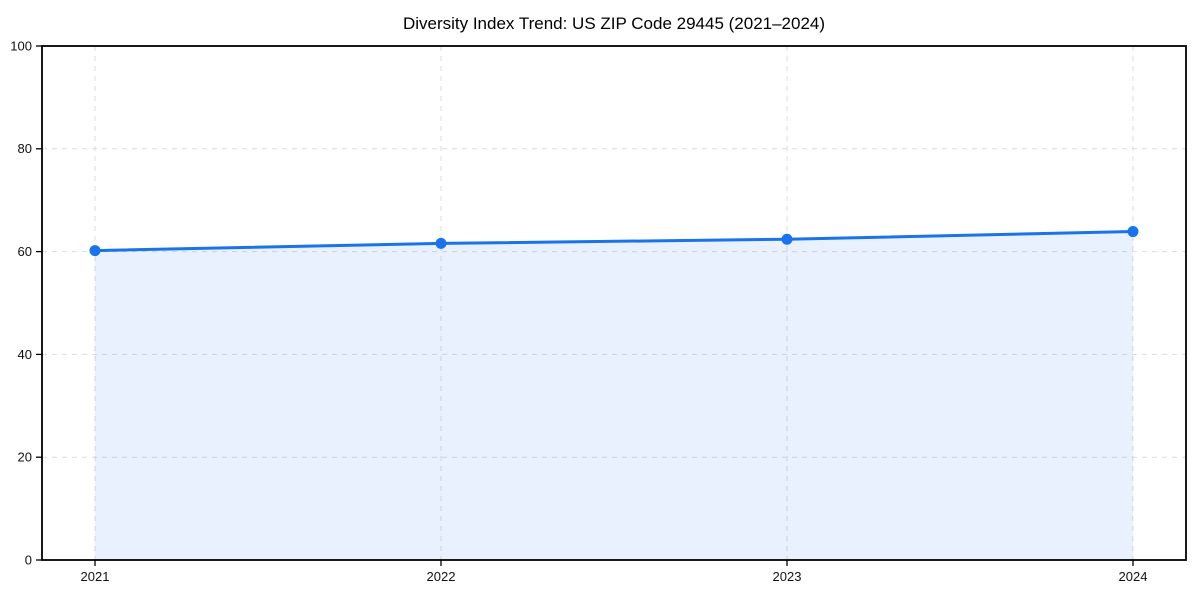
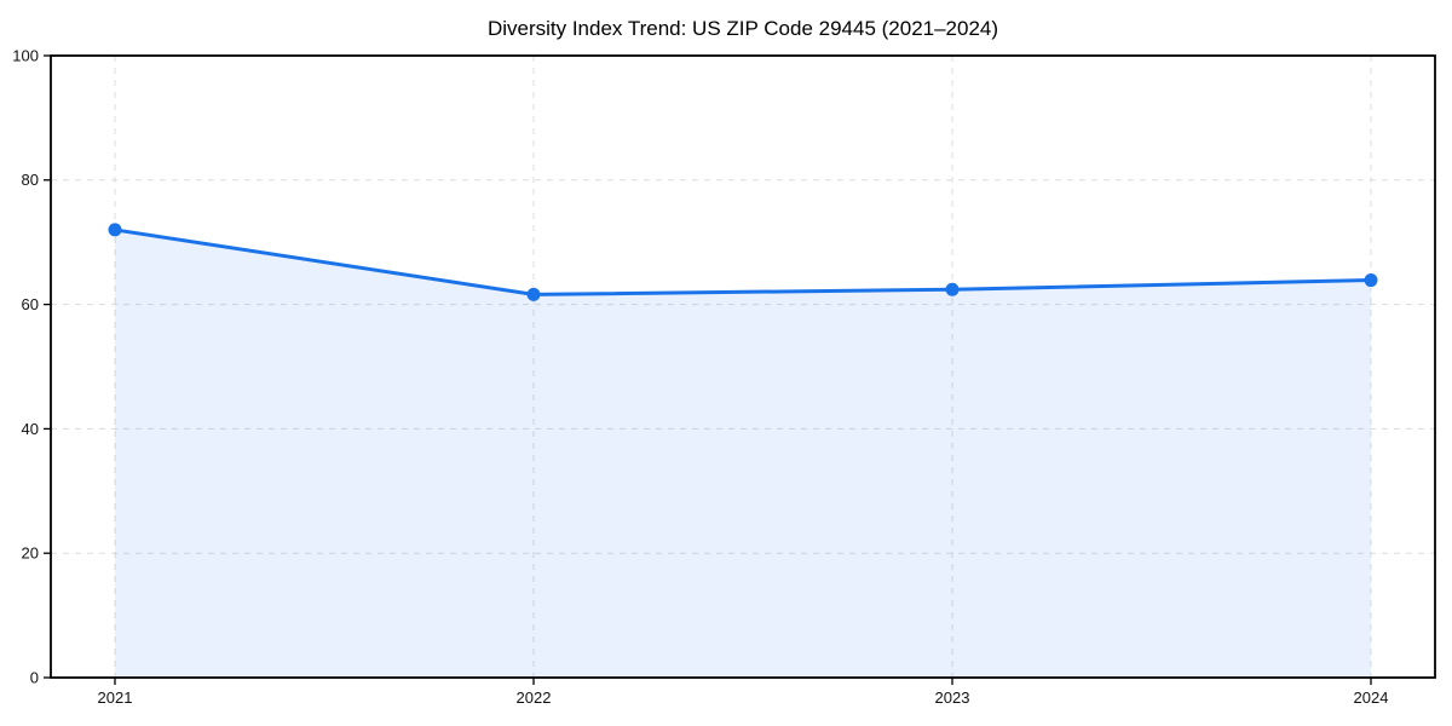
2021: 60 -> 72
